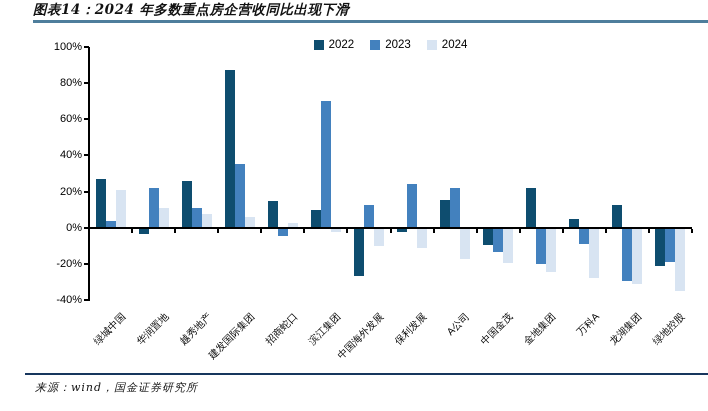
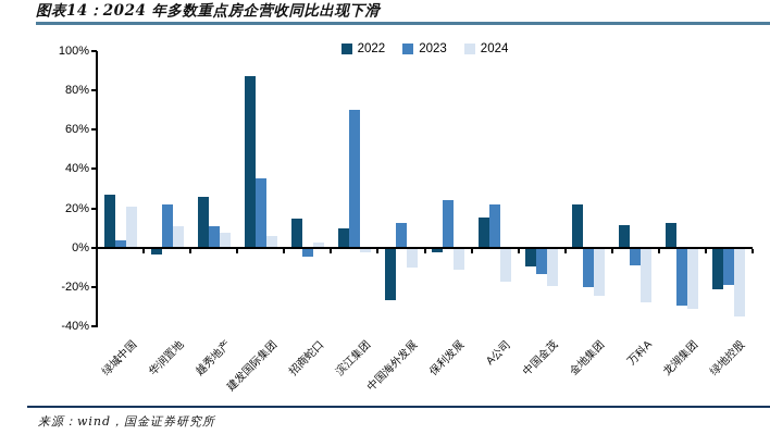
2022/万科A: 5% -> 12%
